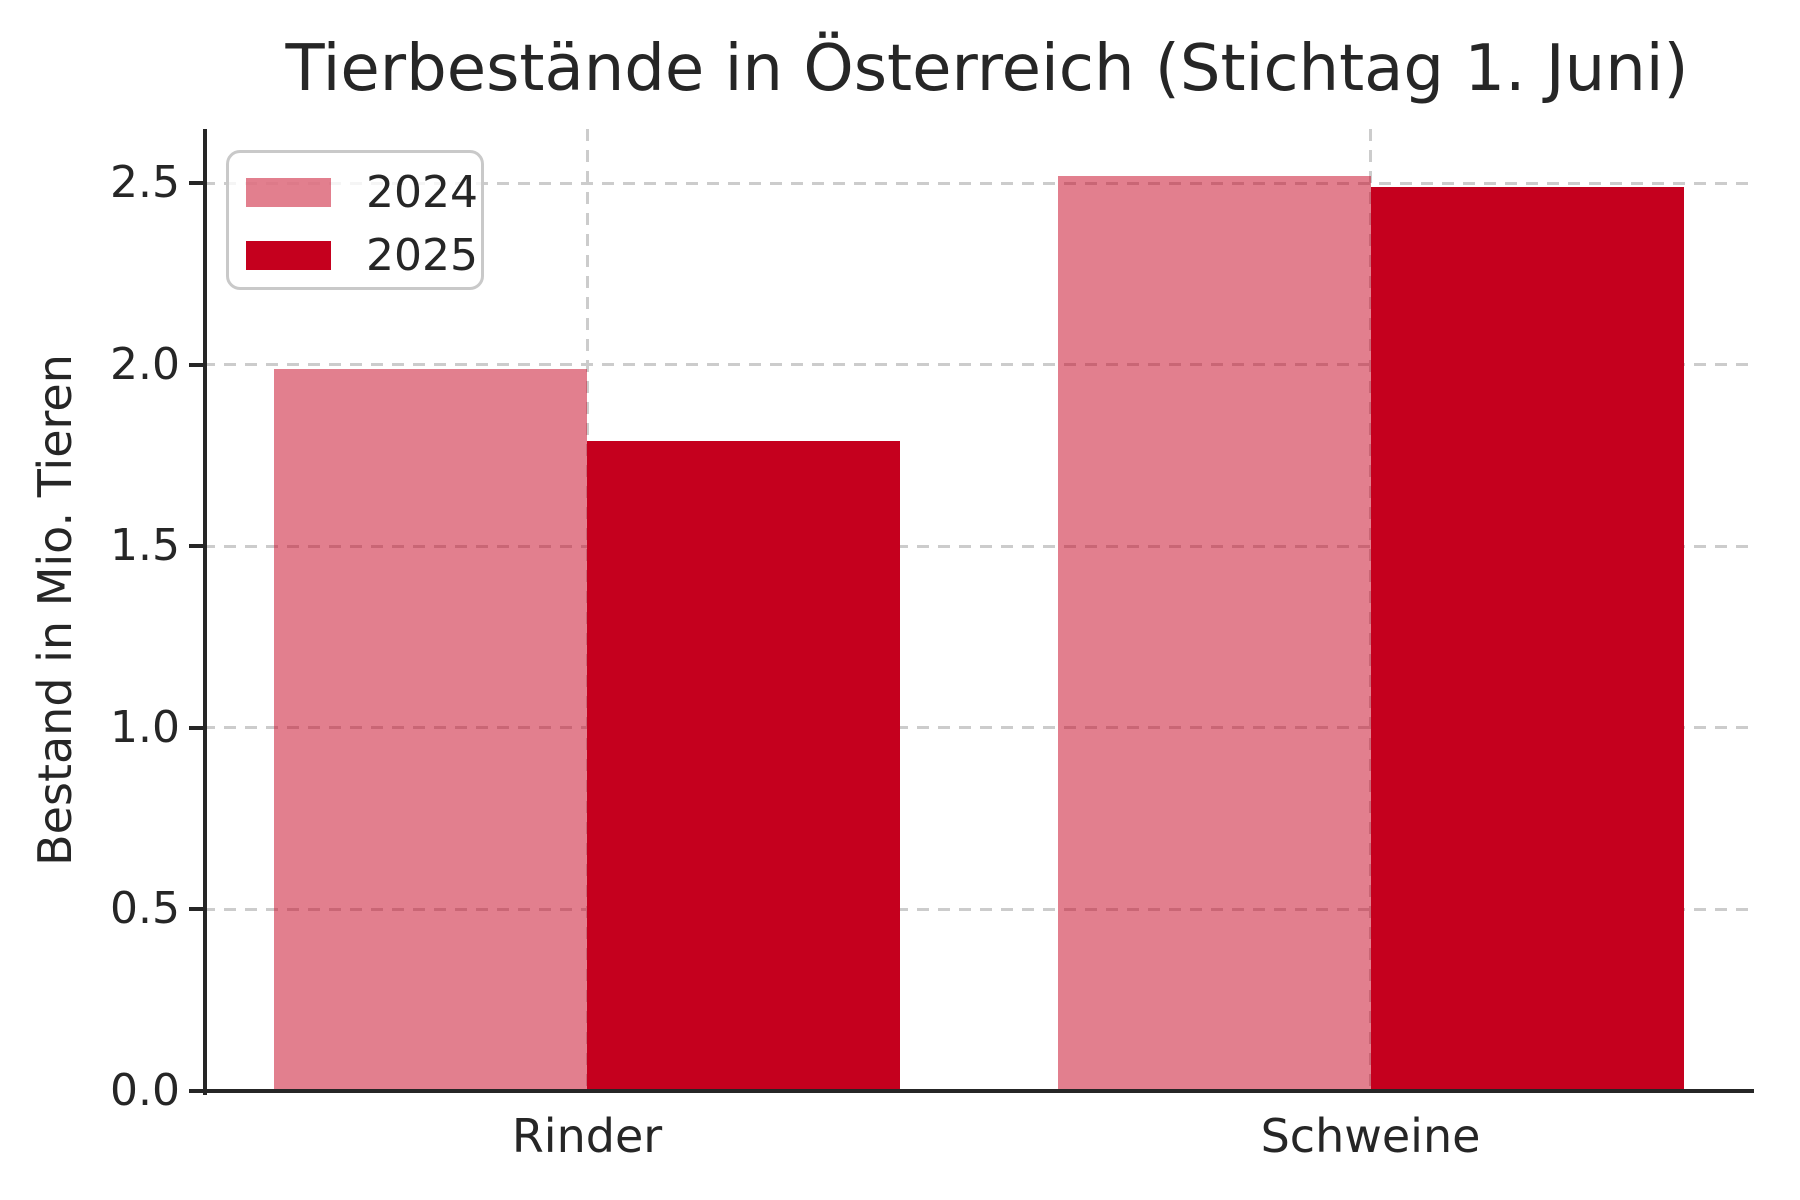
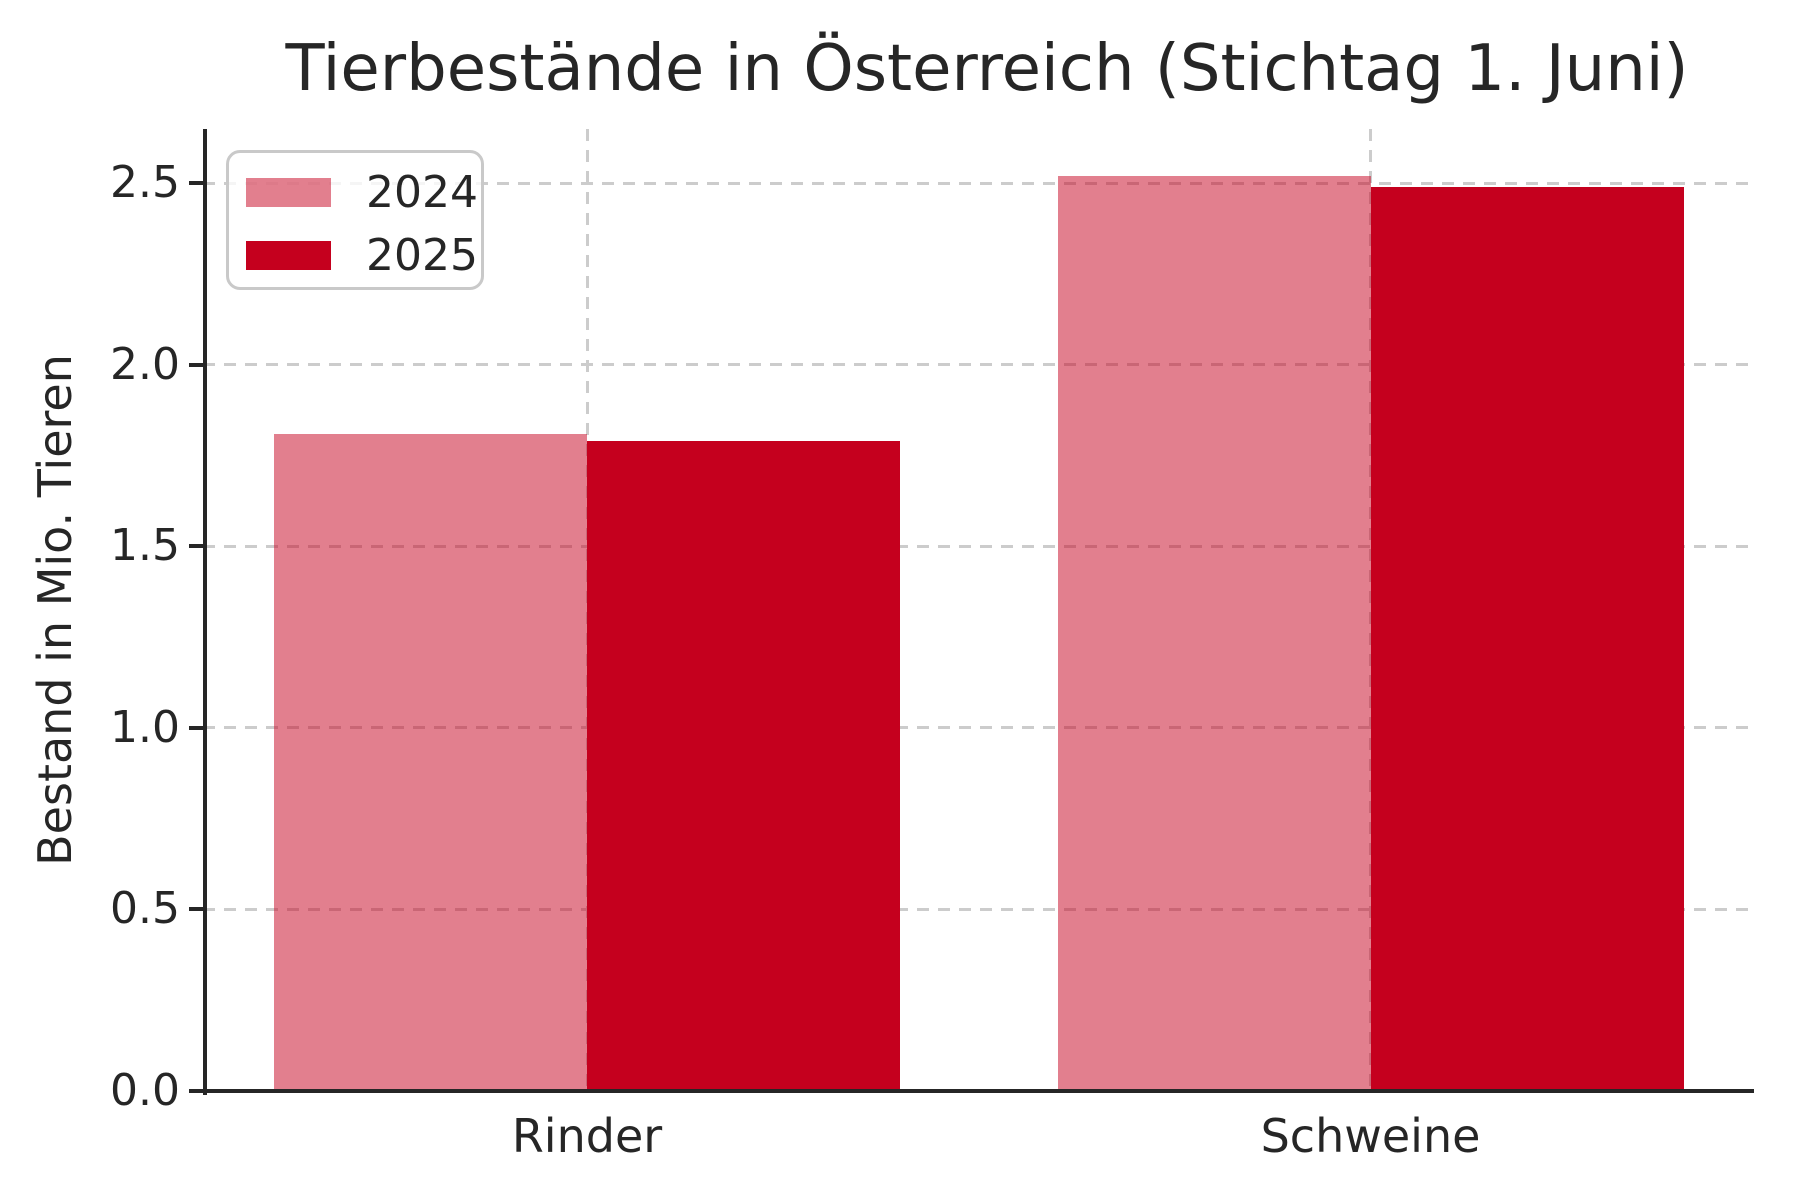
2024/Rinder: 1.99 -> 1.81
